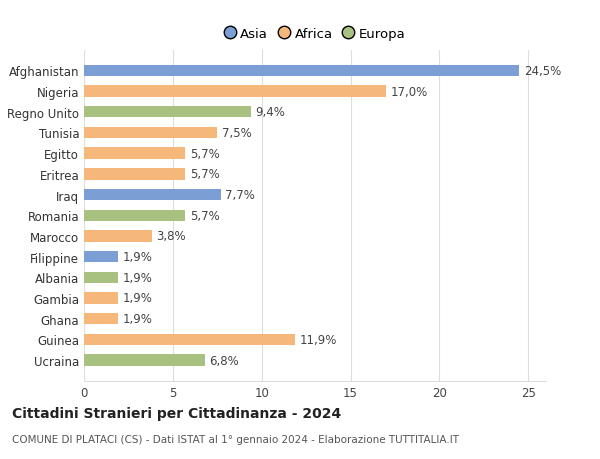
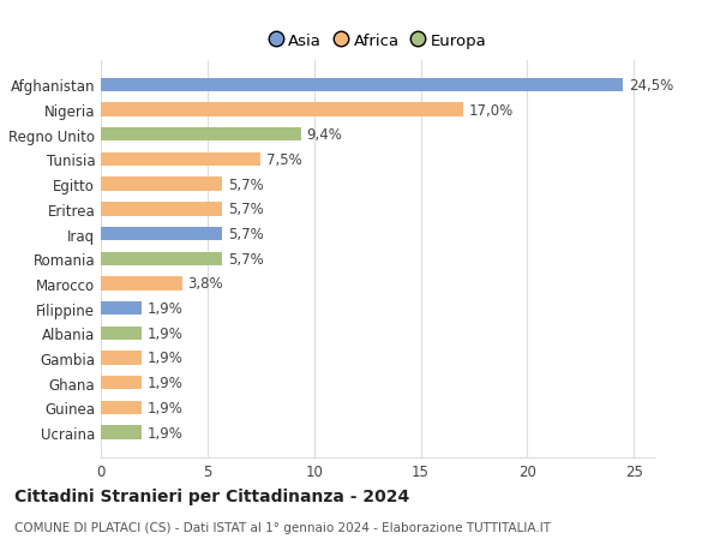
Iraq: 7,7% -> 5,7%
Guinea: 11,9% -> 1,9%
Ucraina: 6,8% -> 1,9%
